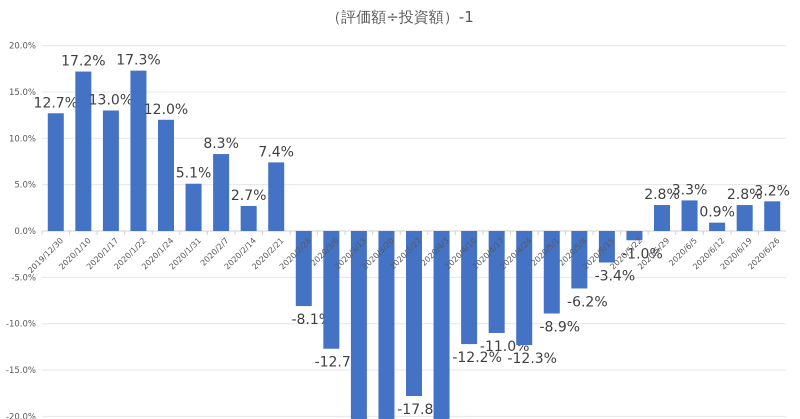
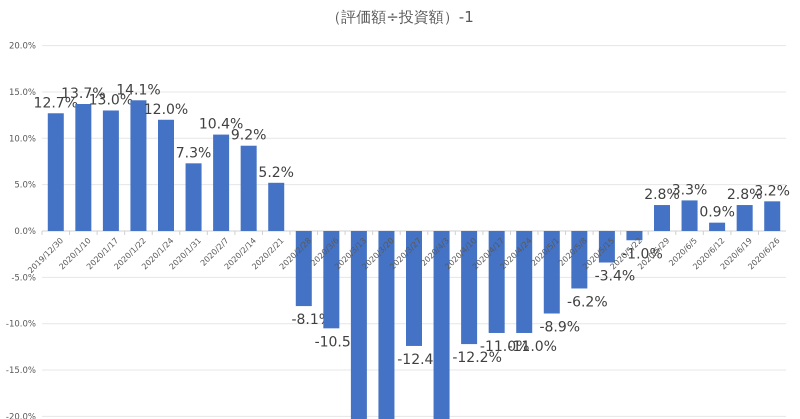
2020/1/10: 17.2% -> 13.7%
2020/1/22: 17.3% -> 14.1%
2020/1/31: 5.1% -> 7.3%
2020/2/7: 8.3% -> 10.4%
2020/2/14: 2.7% -> 9.2%
2020/2/21: 7.4% -> 5.2%
2020/3/6: -12.7% -> -10.5%
2020/3/27: -17.8% -> -12.4%
2020/4/24: -12.3% -> -11.0%
